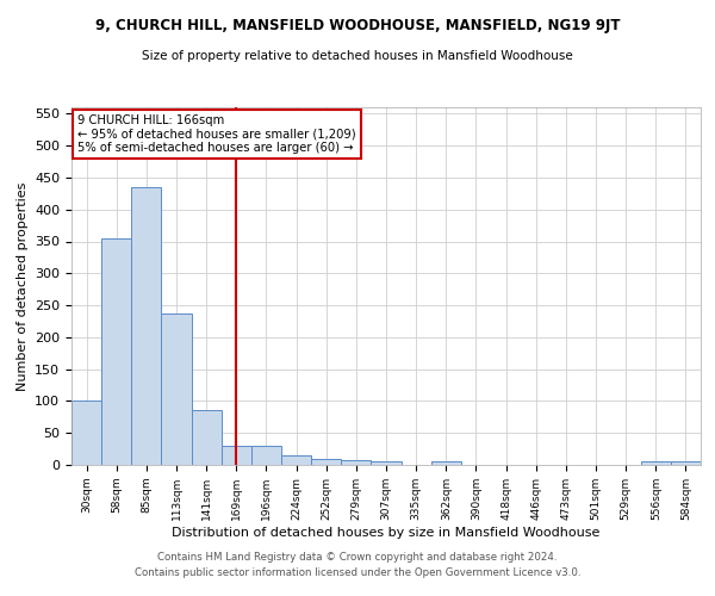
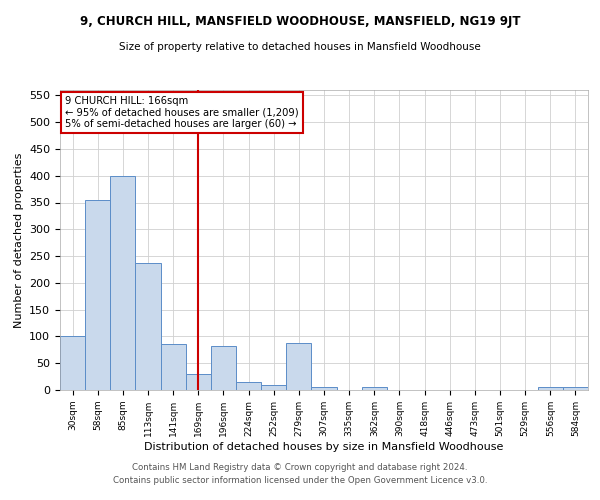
85sqm: 435 -> 400
196sqm: 30 -> 82
279sqm: 7 -> 88
